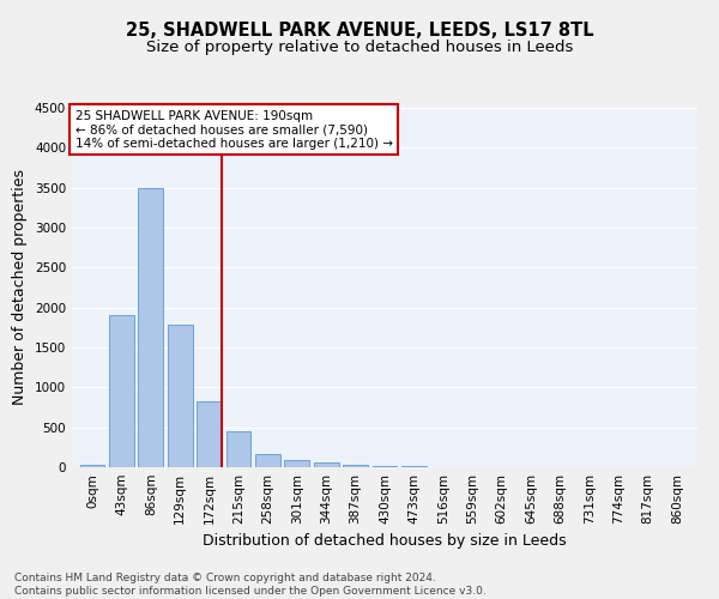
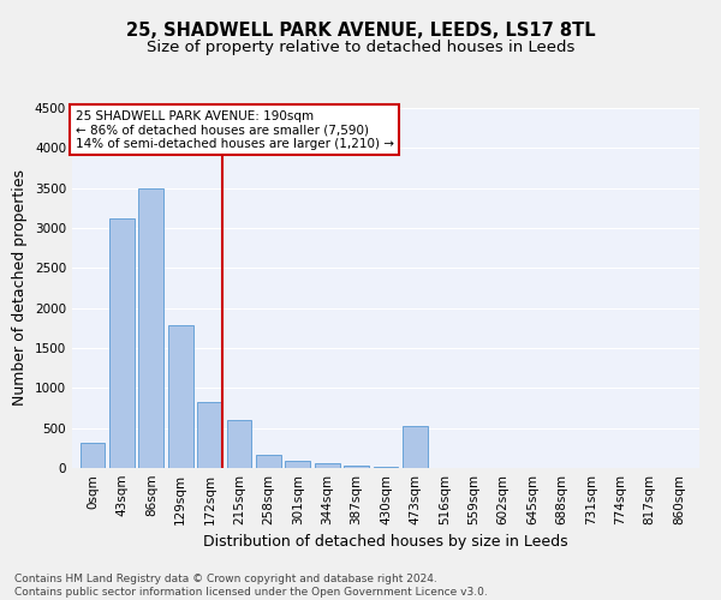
0sqm: 30 -> 320
43sqm: 1910 -> 3120
215sqm: 450 -> 600
473sqm: 20 -> 520
